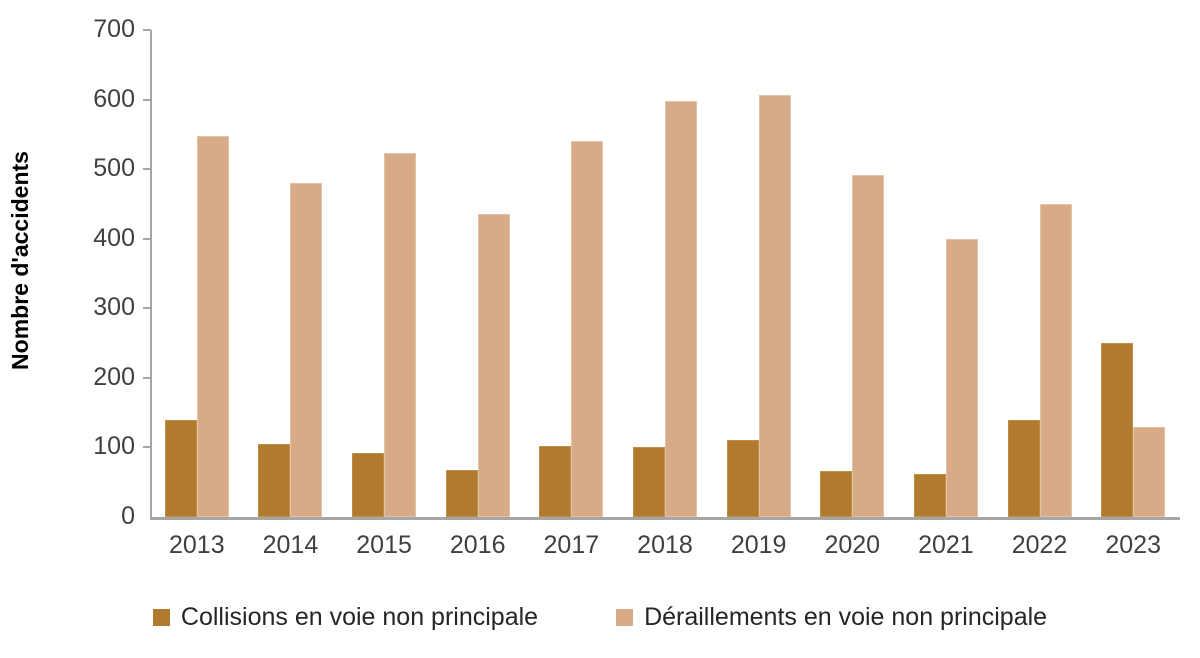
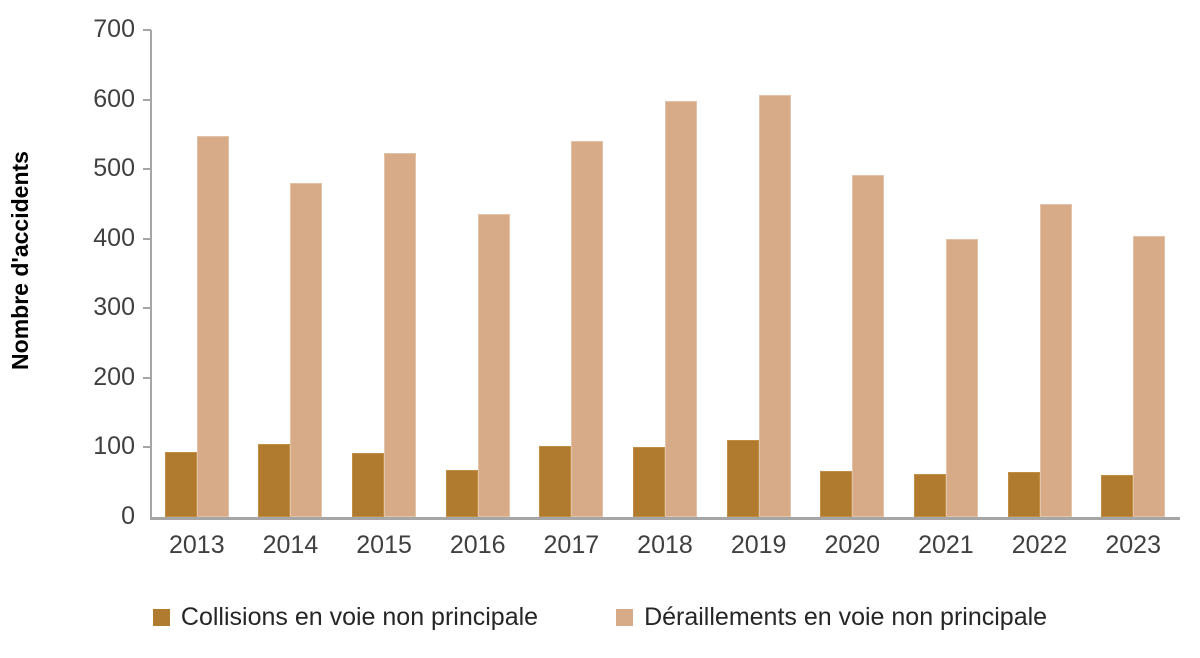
Collisions en voie non principale/2013: 140 -> 90
Collisions en voie non principale/2022: 140 -> 60
Collisions en voie non principale/2023: 250 -> 60
Déraillements en voie non principale/2023: 130 -> 400
